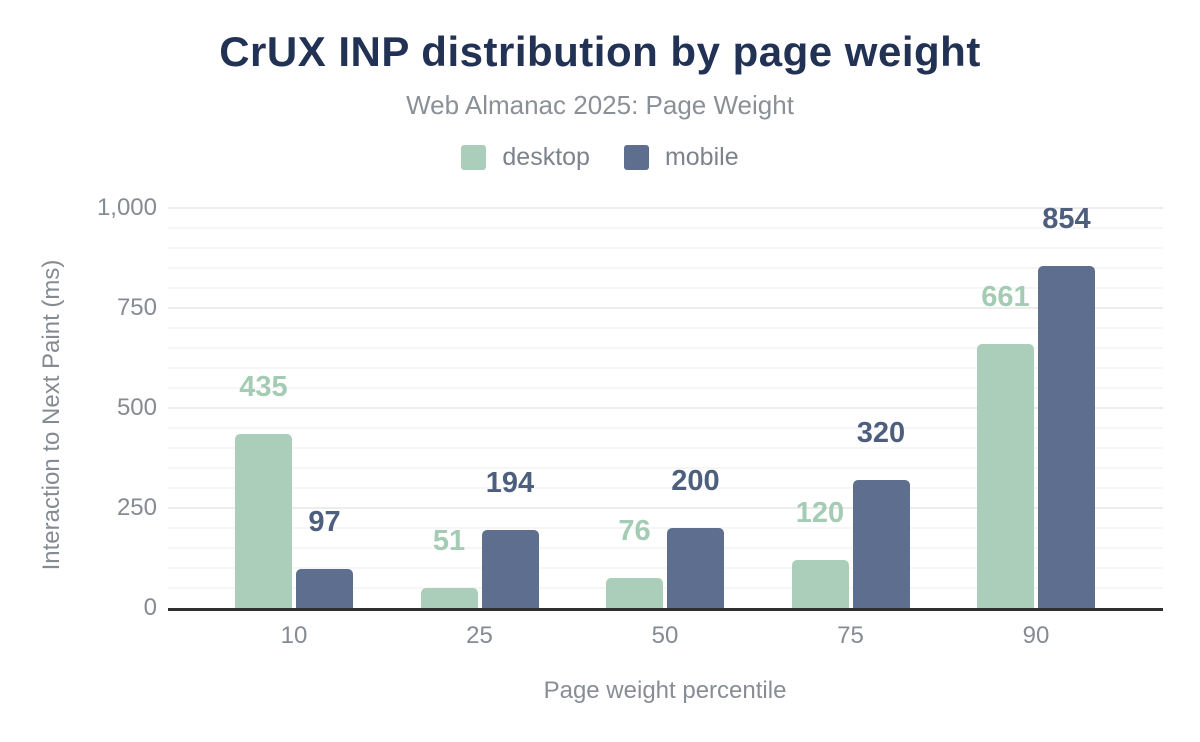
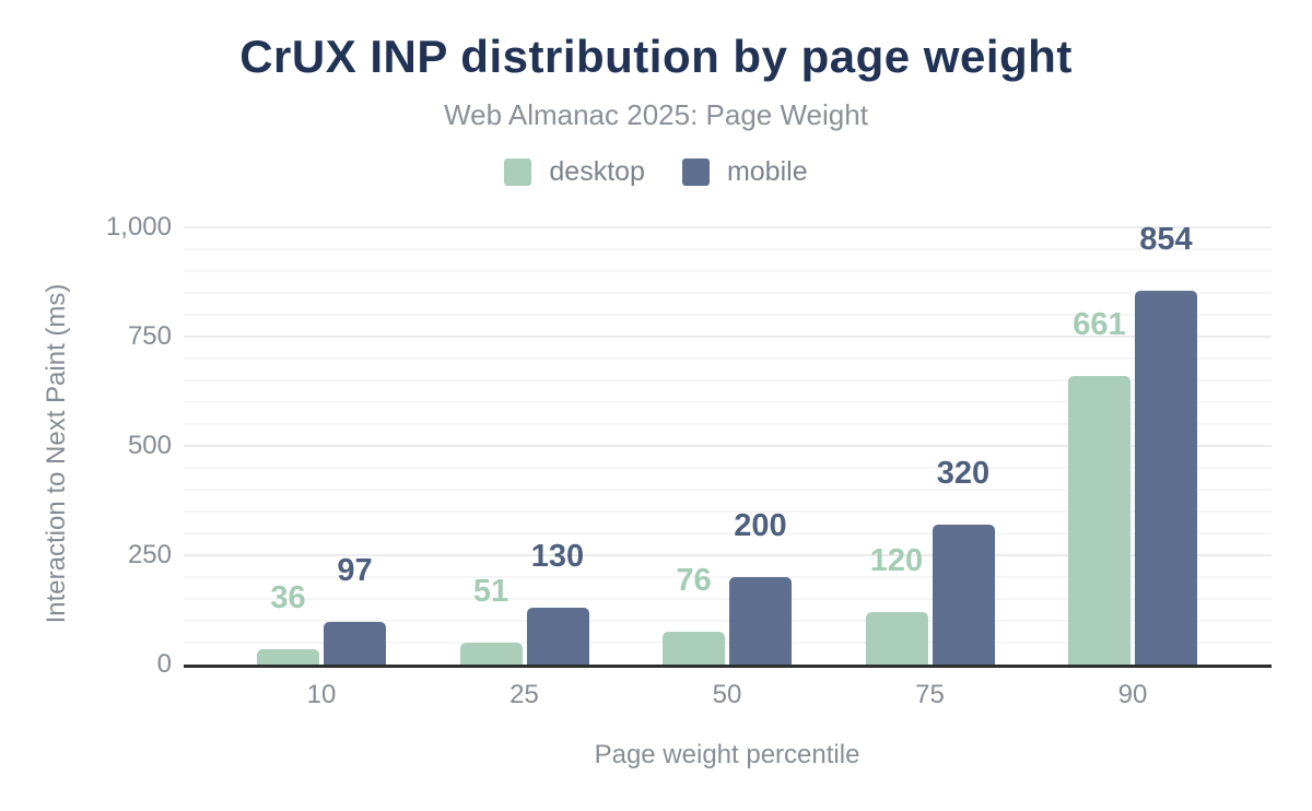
desktop/10: 435 -> 36
mobile/25: 194 -> 130
